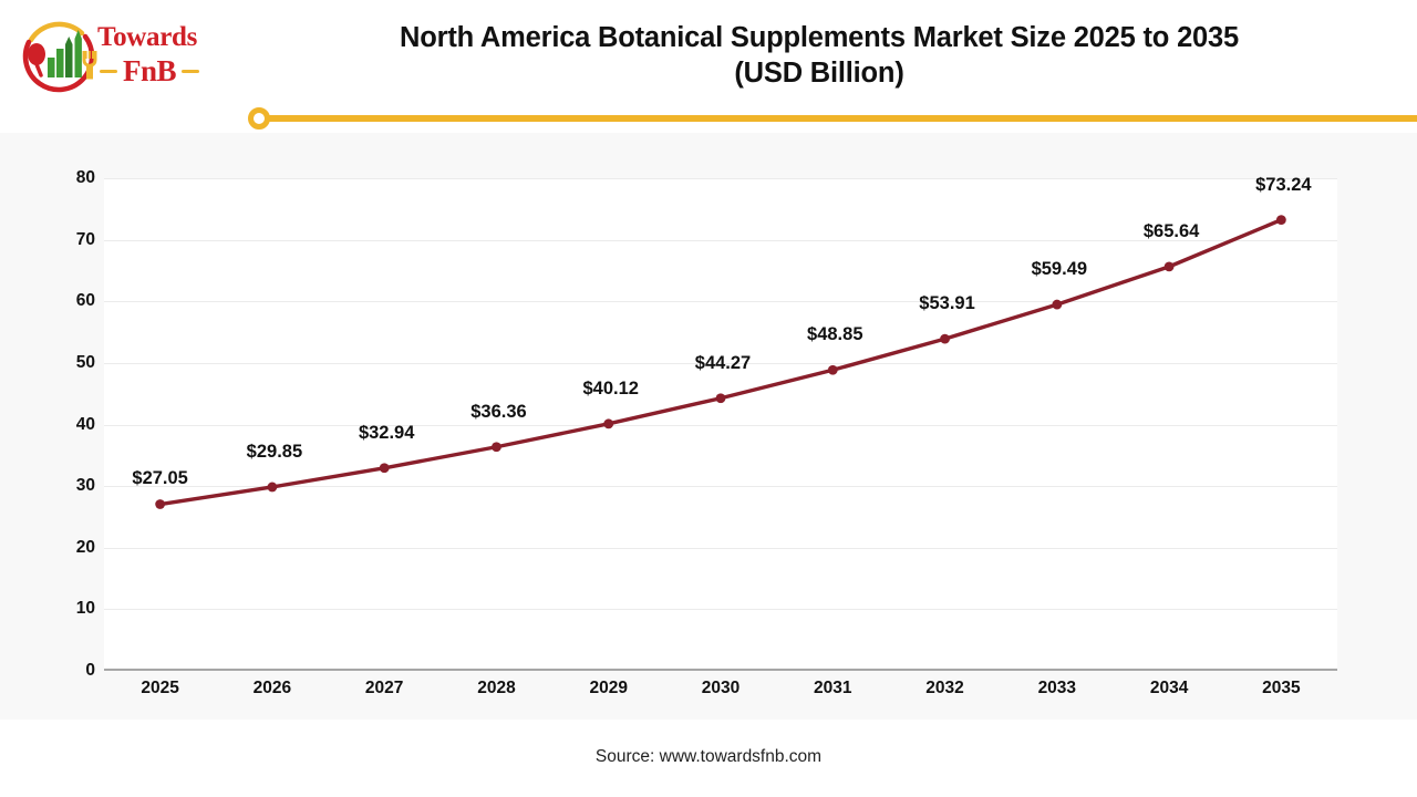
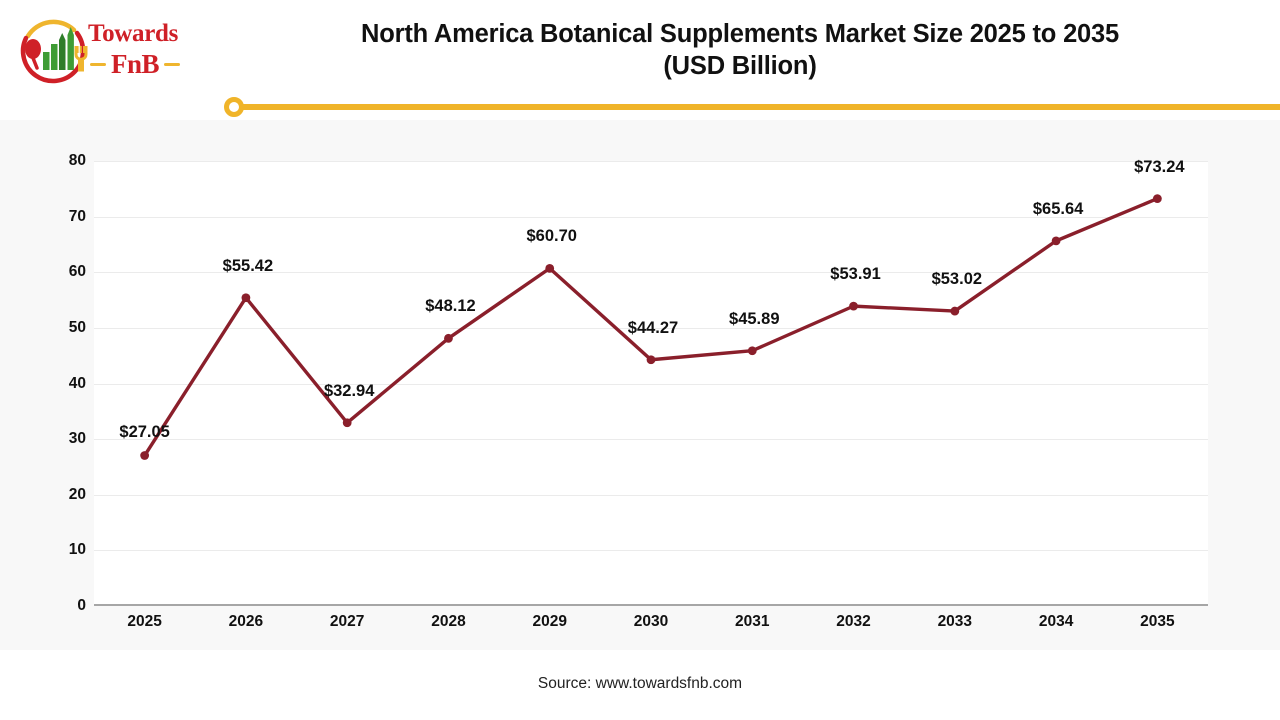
2026: $29.85 -> $55.42
2028: $36.36 -> $48.12
2029: $40.12 -> $60.70
2031: $48.85 -> $45.89
2033: $59.49 -> $53.02
